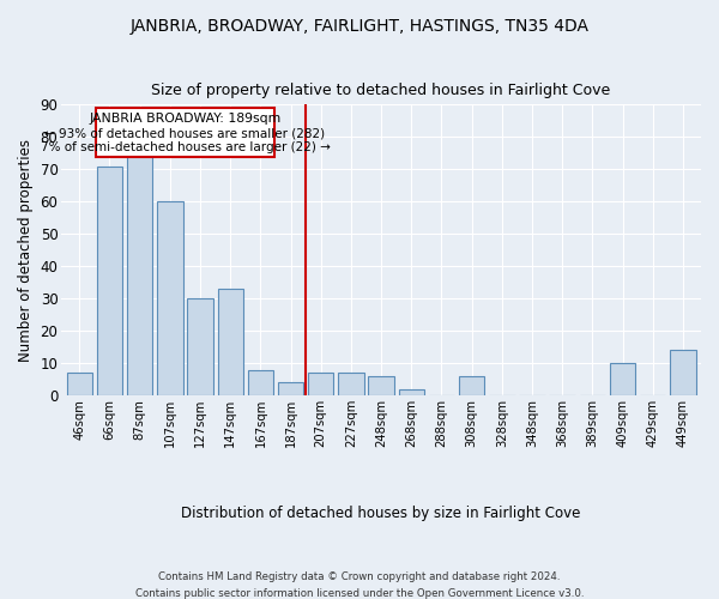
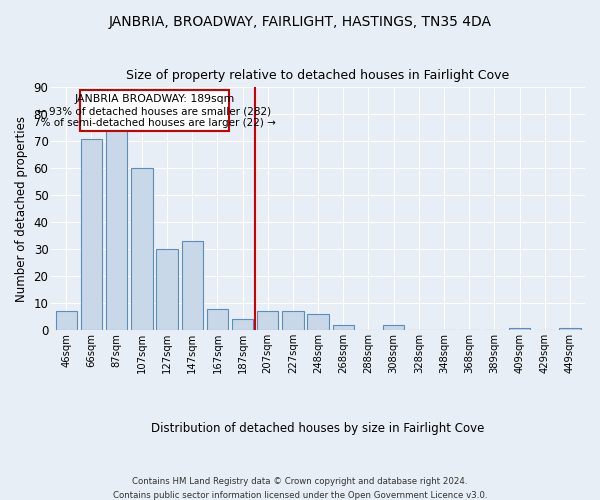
308sqm: 6 -> 2
409sqm: 10 -> 1
449sqm: 14 -> 1
